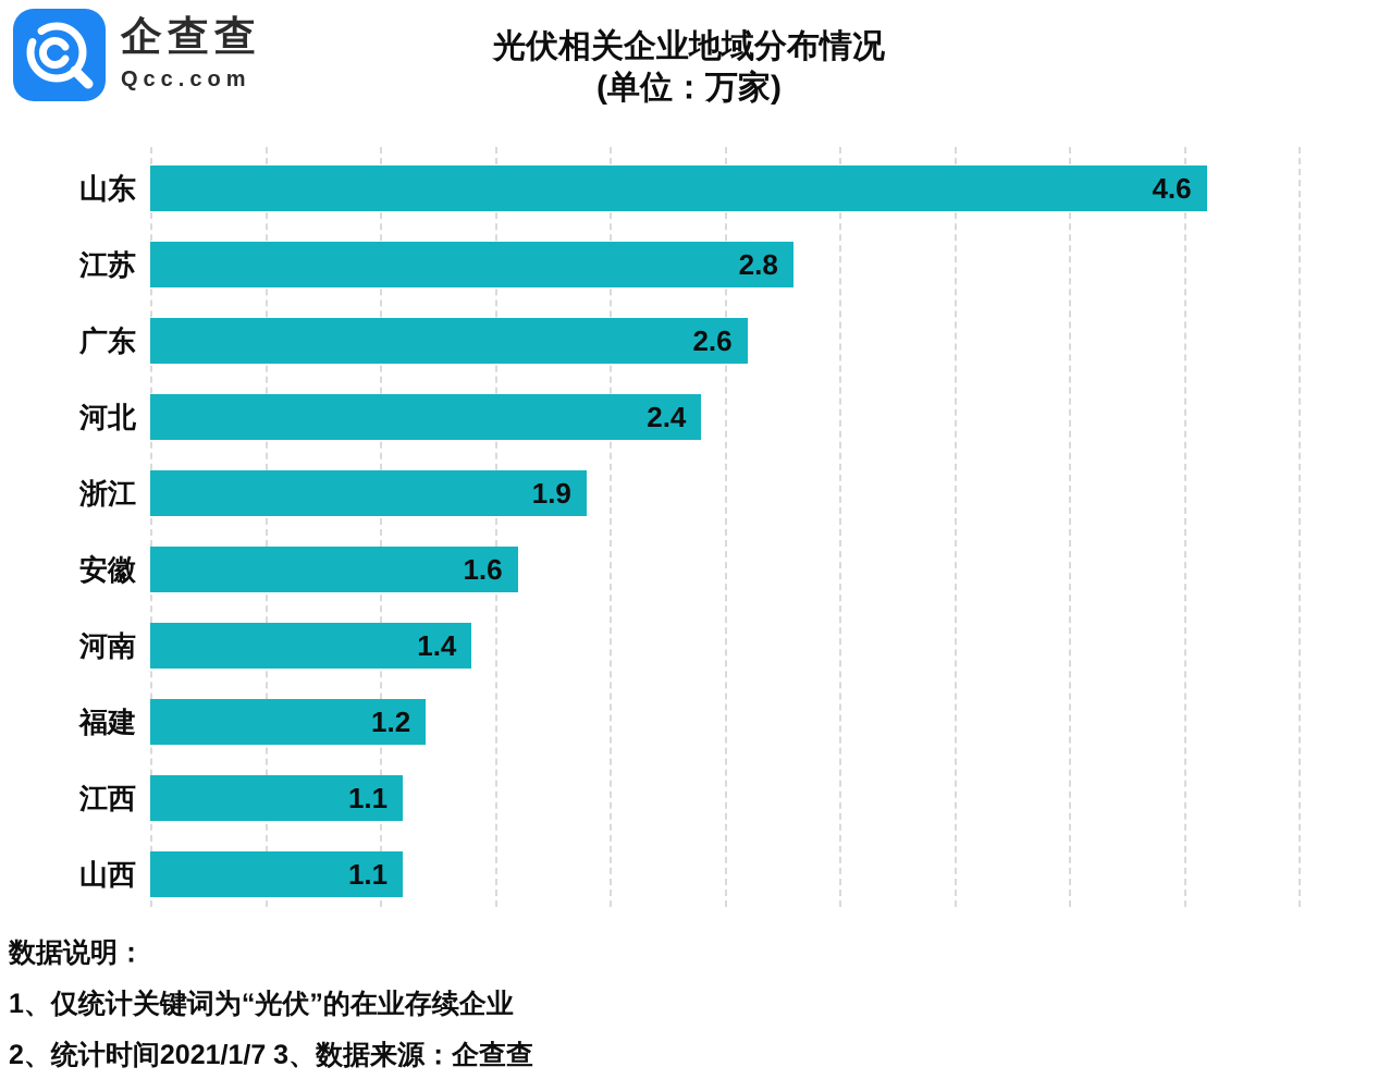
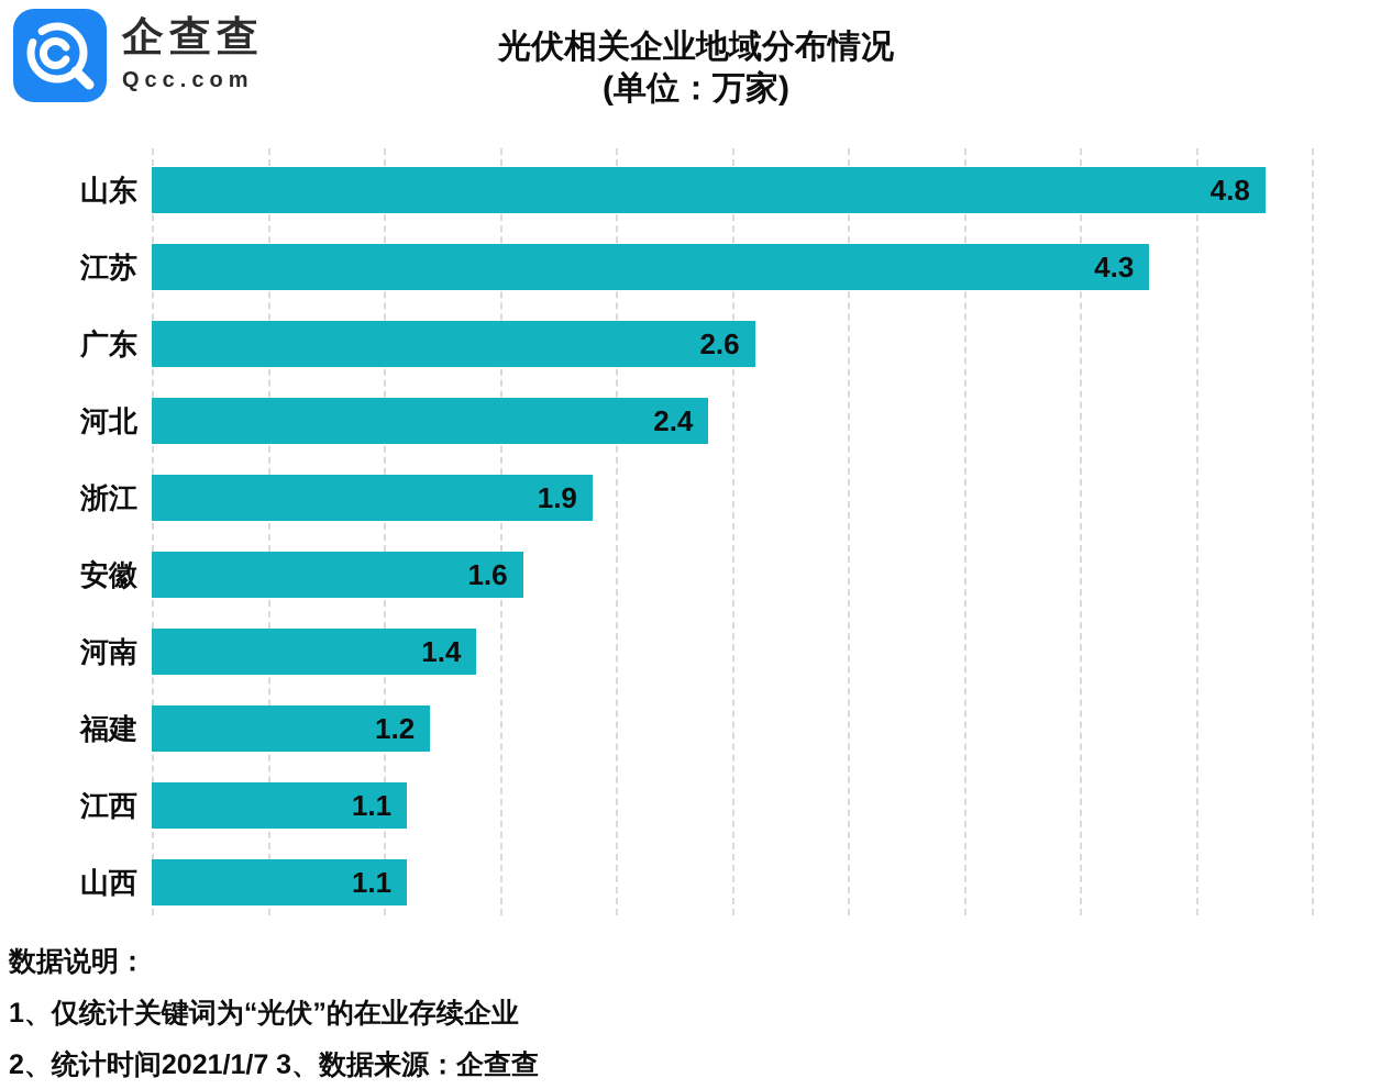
山东: 4.6 -> 4.8
江苏: 2.8 -> 4.3
